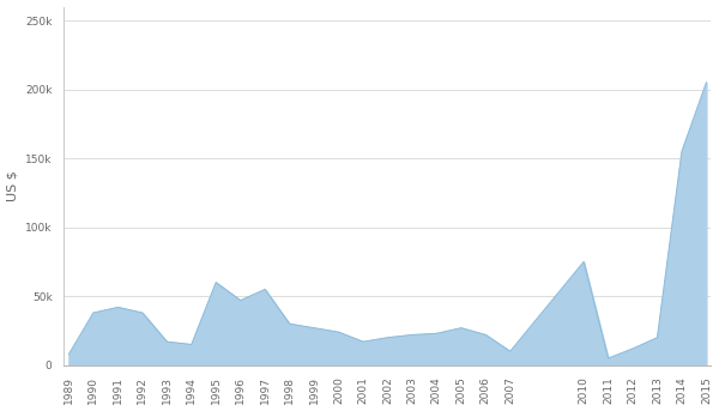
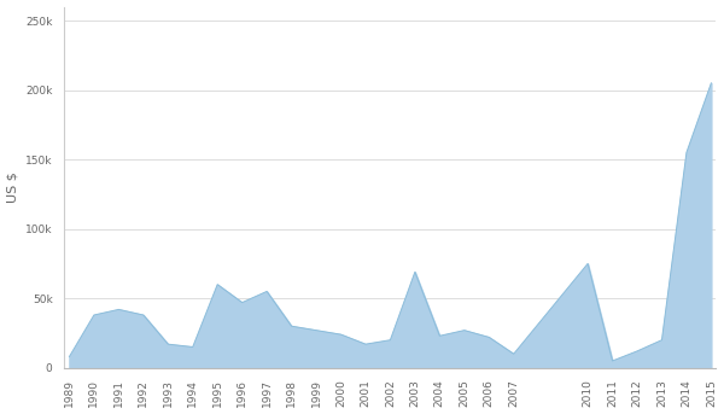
2003: 22k -> 69k
